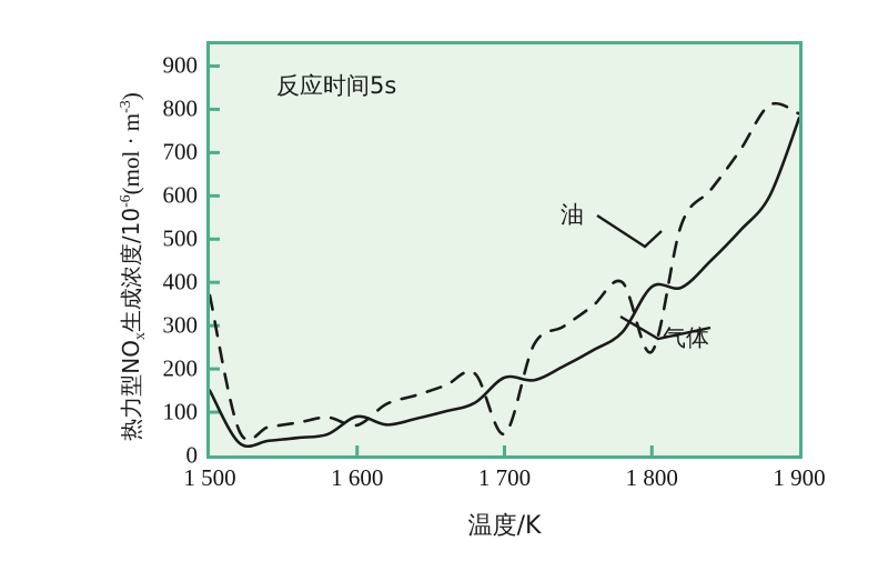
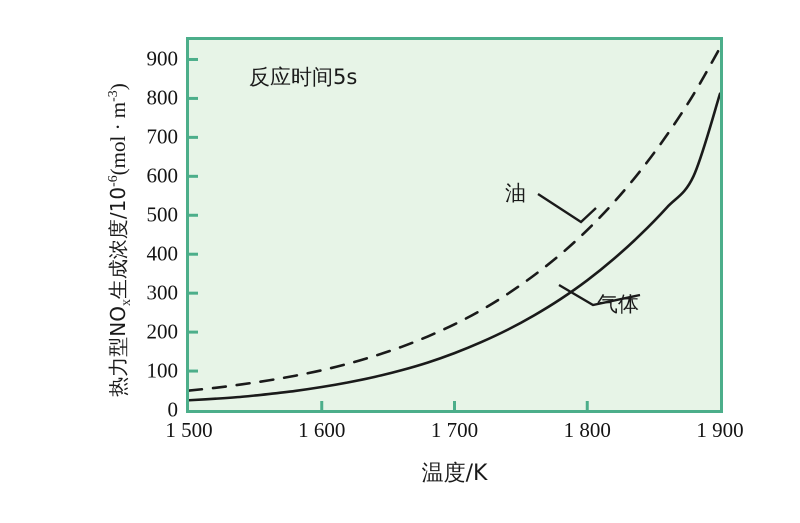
油/1500: 370 -> 50
气体/1500: 150 -> 20
油/1600: 70 -> 100
气体/1600: 90 -> 60
油/1700: 50 -> 220
气体/1700: 180 -> 150
油/1800: 240 -> 460
气体/1800: 390 -> 330
油/1900: 790 -> 930
气体/1900: 780 -> 810
